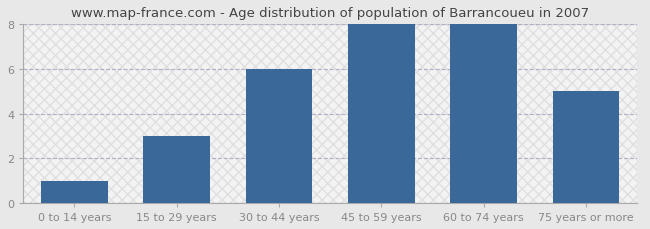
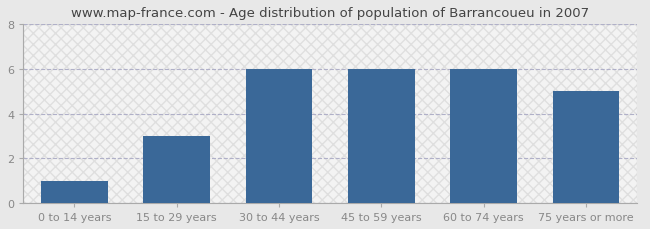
45 to 59 years: 8 -> 6
60 to 74 years: 8 -> 6
